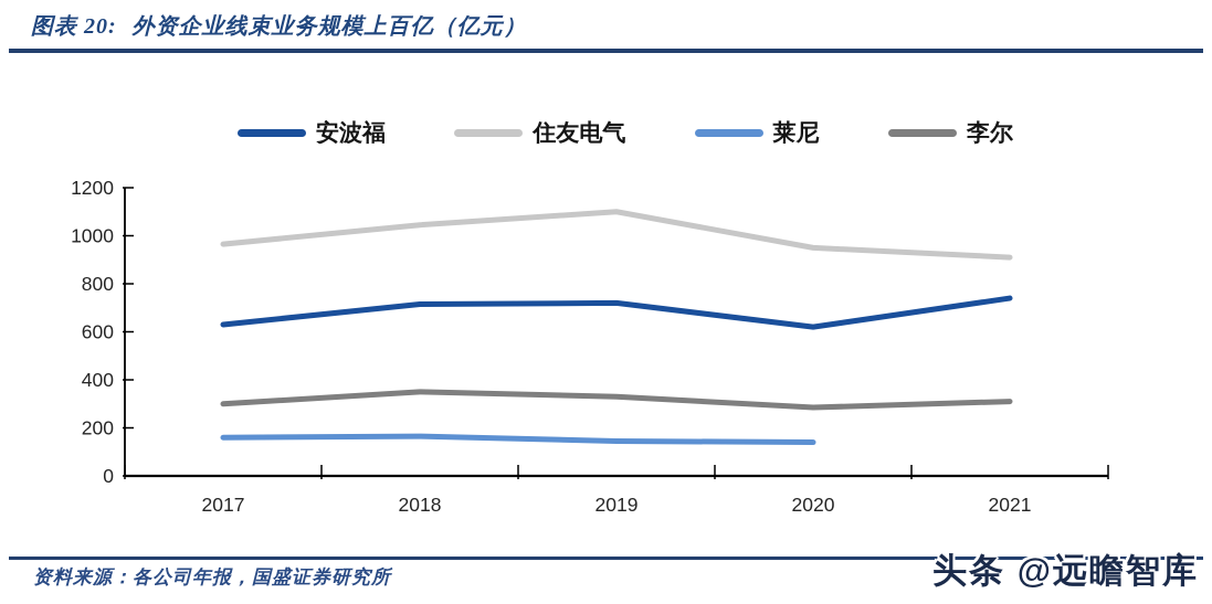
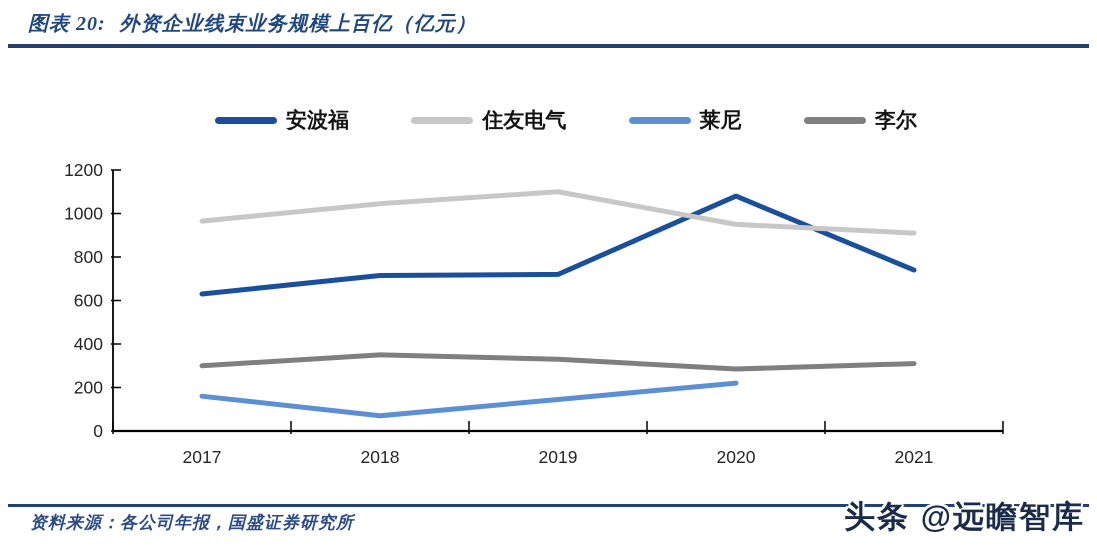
莱尼/2018: 160 -> 70
安波福/2020: 620 -> 1080
莱尼/2020: 140 -> 220
